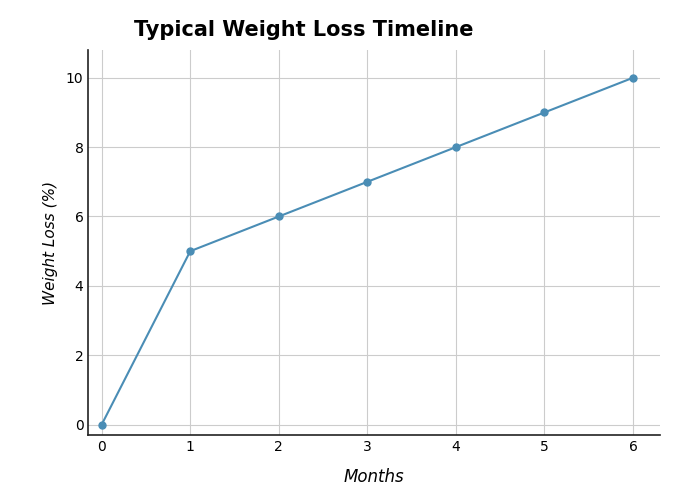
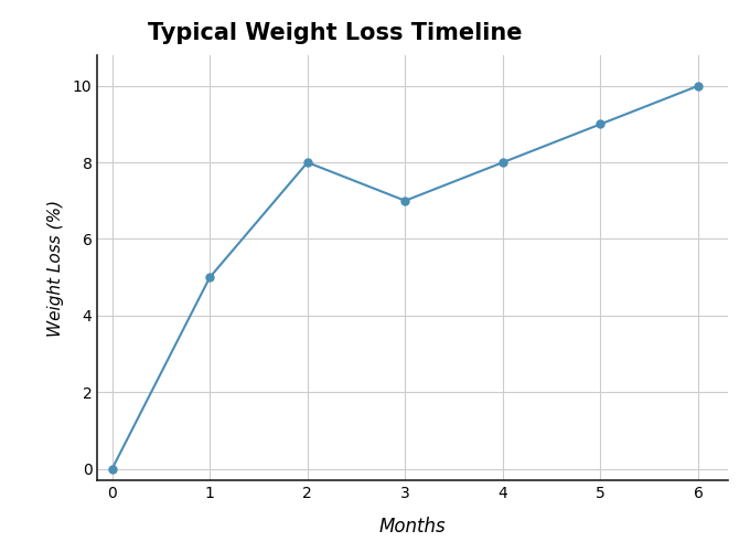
2: 6 -> 8
